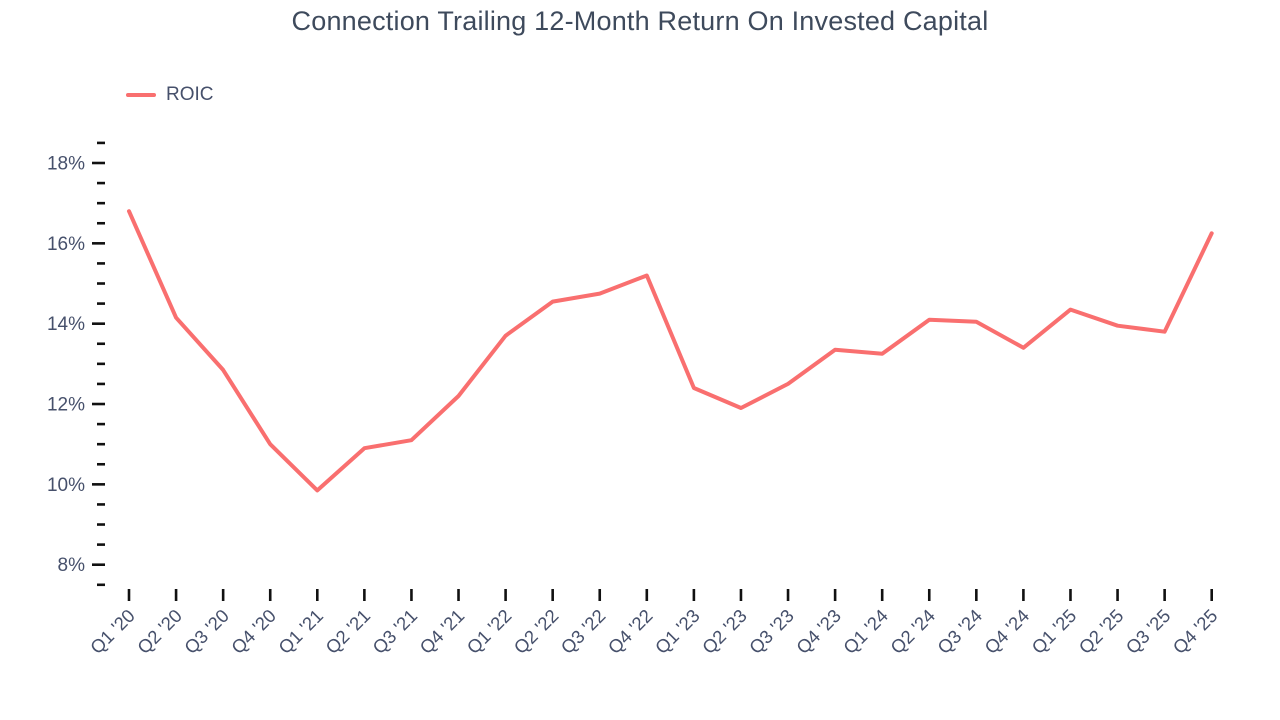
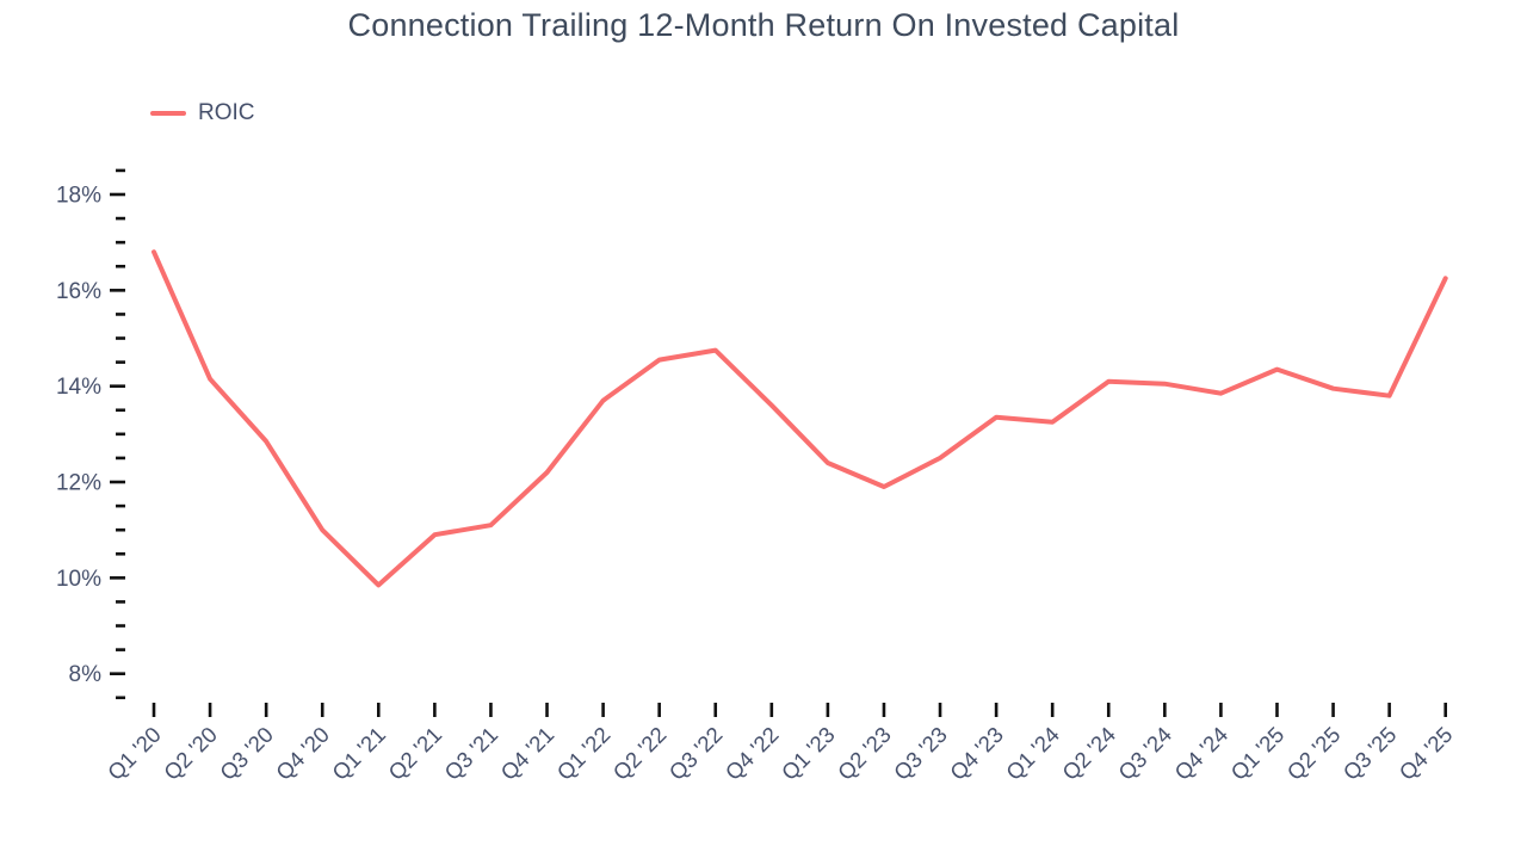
Q4 '22: 15.2% -> 13.6%
Q4 '24: 13.4% -> 13.8%
